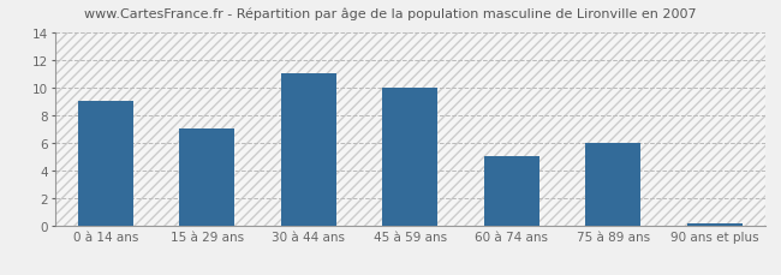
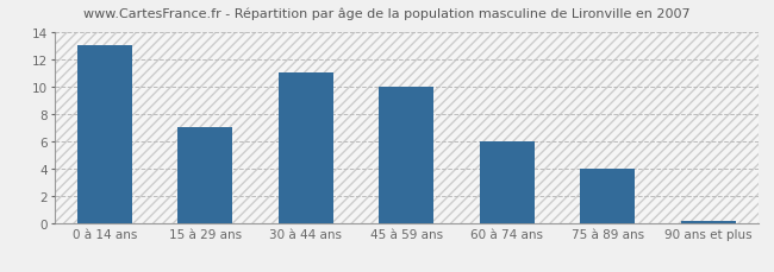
0 à 14 ans: 9.0 -> 13.0
60 à 74 ans: 5.0 -> 6.0
75 à 89 ans: 6.0 -> 4.0
